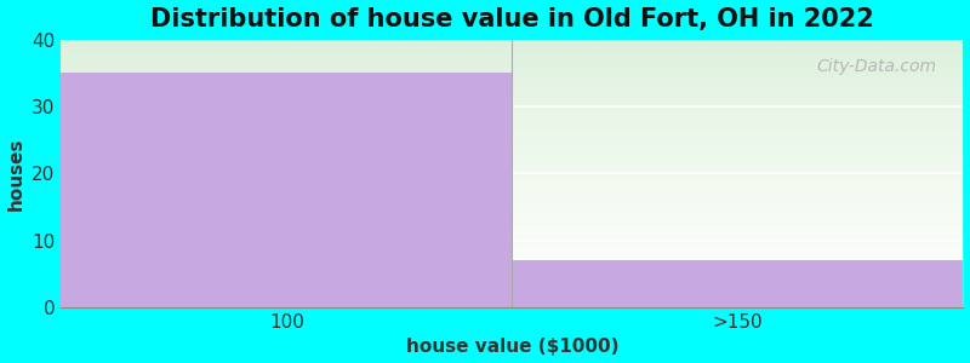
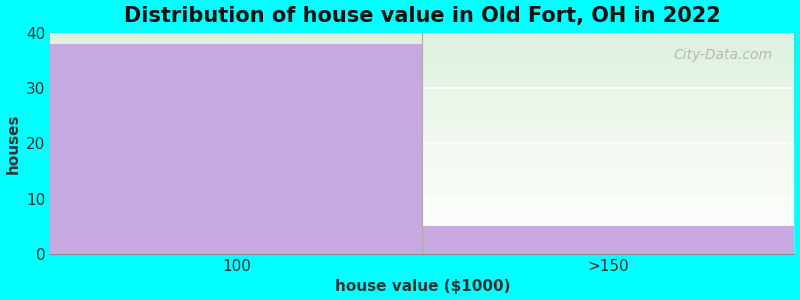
100: 35 -> 38
>150: 7 -> 5
